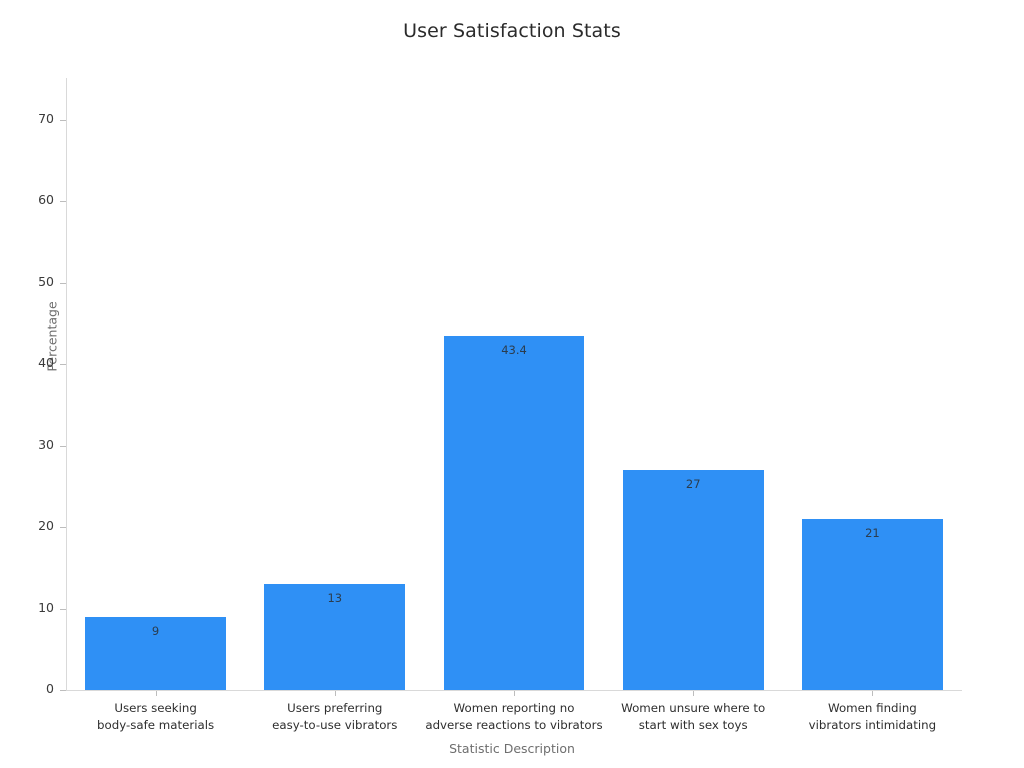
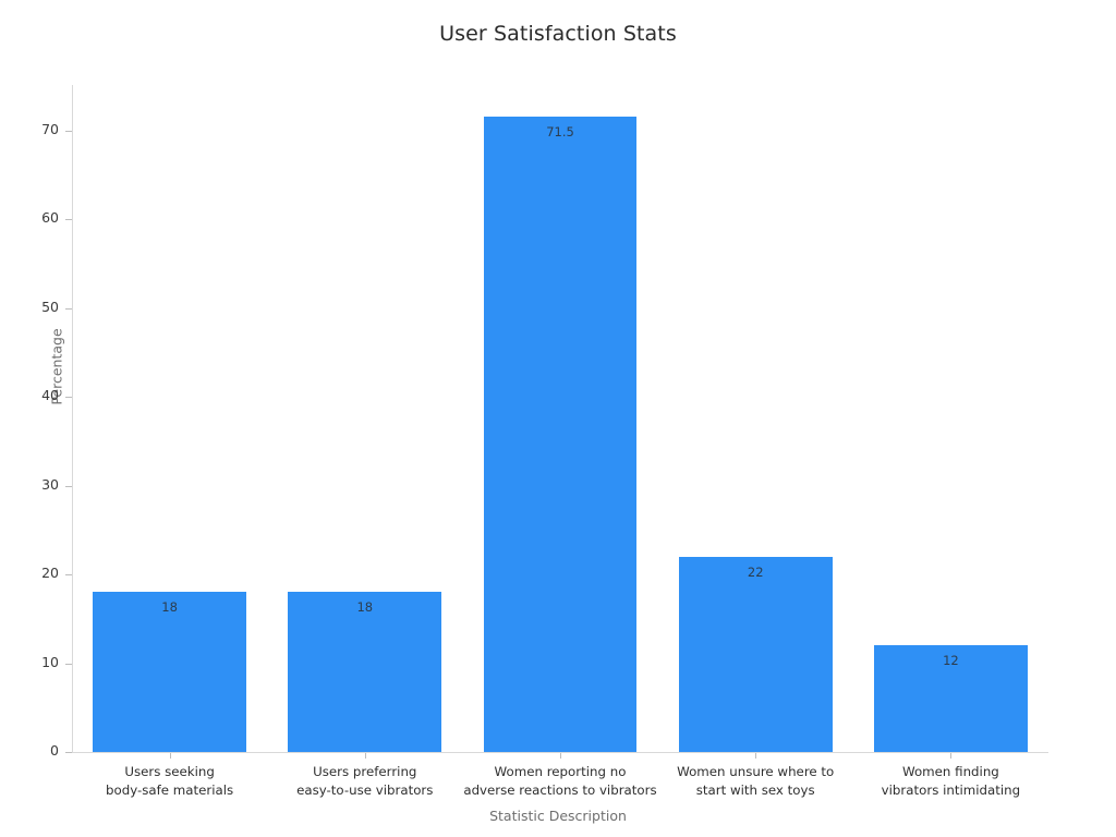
Users seeking body-safe materials: 9 -> 18
Users preferring easy-to-use vibrators: 13 -> 18
Women reporting no adverse reactions to vibrators: 43.4 -> 71.5
Women unsure where to start with sex toys: 27 -> 22
Women finding vibrators intimidating: 21 -> 12
